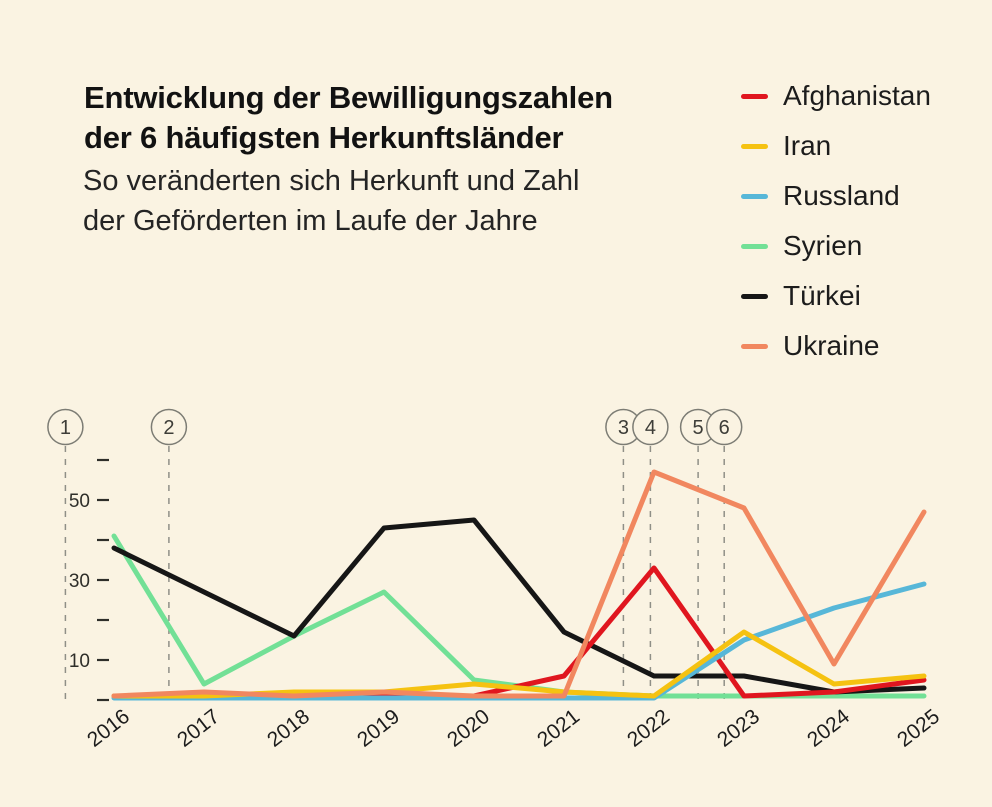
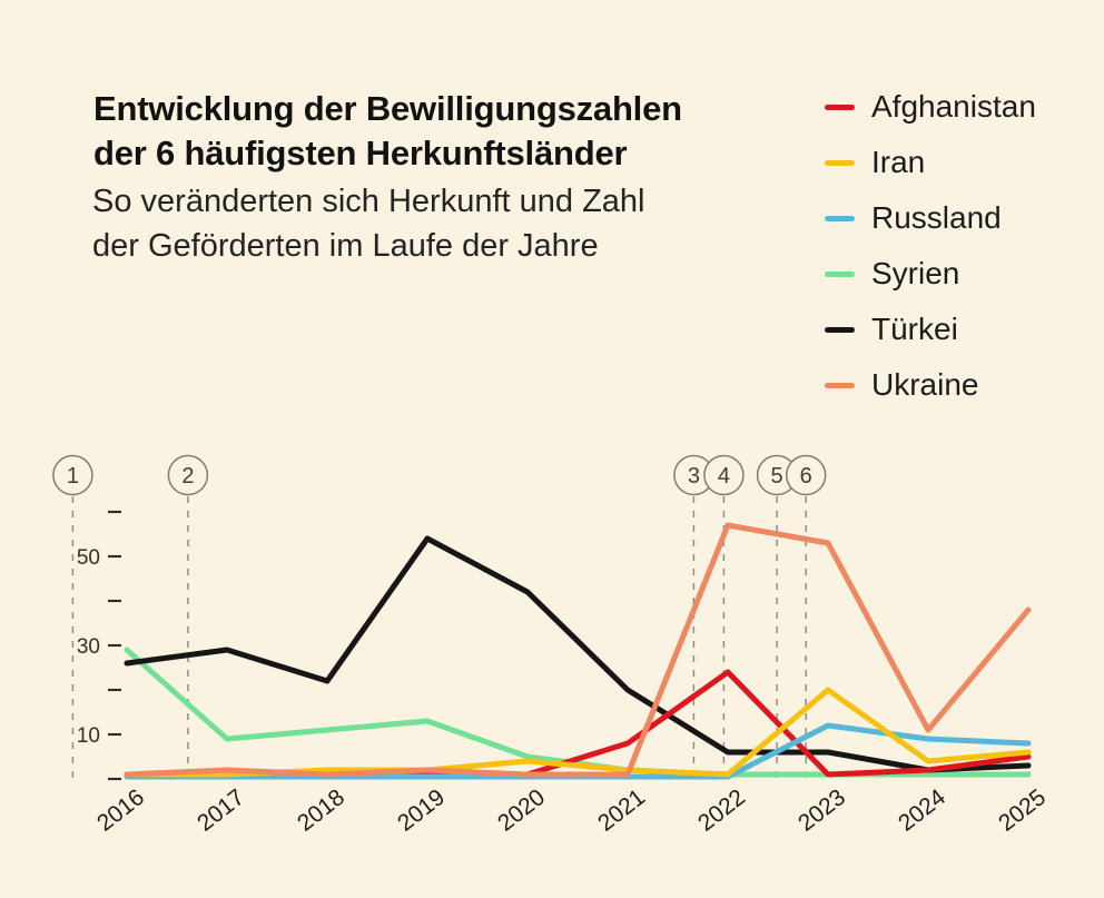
Syrien/2016: 41 -> 29
Türkei/2016: 38 -> 26
Syrien/2017: 4 -> 9
Türkei/2017: 27 -> 29
Syrien/2018: 16 -> 11
Türkei/2018: 16 -> 22
Syrien/2019: 27 -> 13
Türkei/2019: 43 -> 54
Türkei/2020: 45 -> 42
Afghanistan/2021: 6 -> 8
Türkei/2021: 17 -> 20
Afghanistan/2022: 33 -> 24
Iran/2023: 17 -> 20
Russland/2023: 15 -> 12
Ukraine/2023: 48 -> 53
Russland/2024: 23 -> 9
Ukraine/2024: 9 -> 11
Russland/2025: 29 -> 8
Ukraine/2025: 47 -> 38
